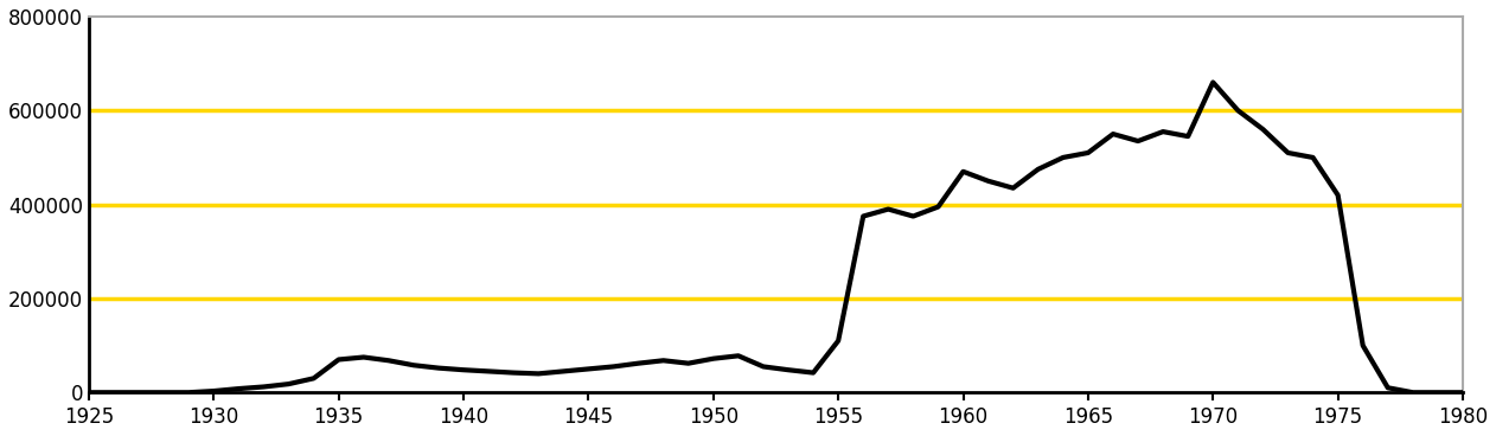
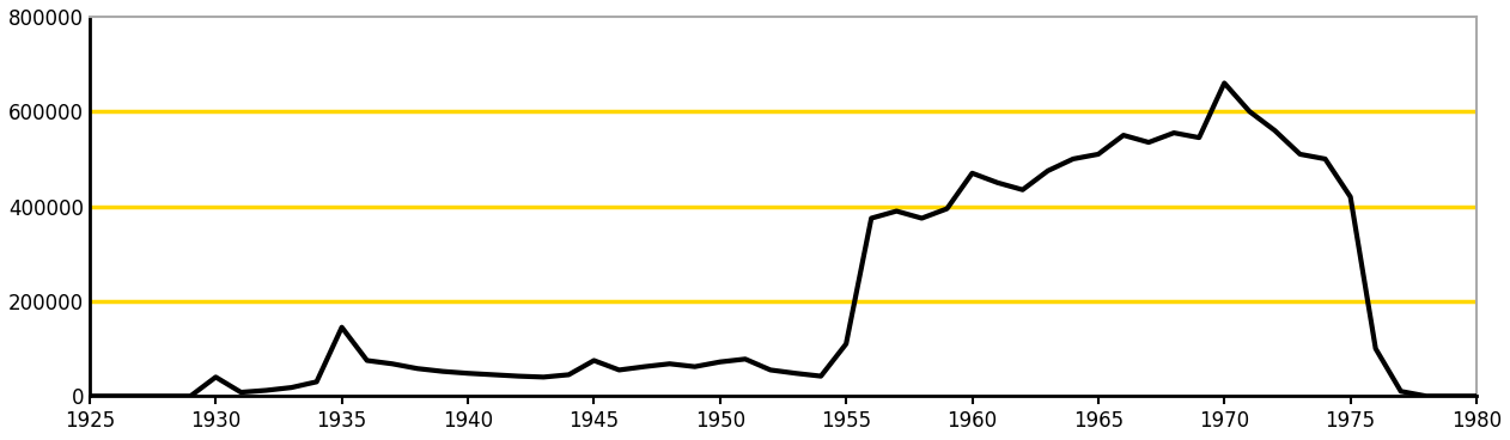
1930: 3000 -> 40000
1935: 70000 -> 145000
1945: 50000 -> 75000
